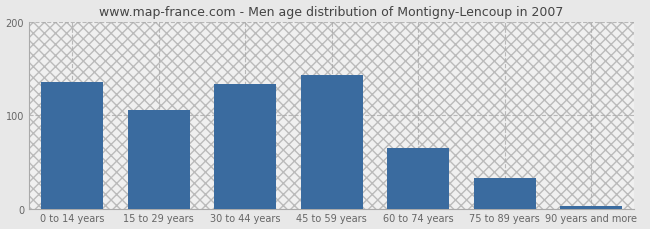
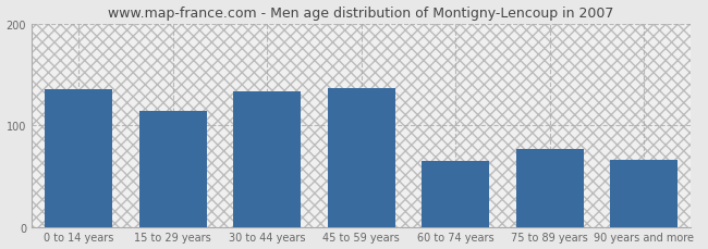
15 to 29 years: 105 -> 114
45 to 59 years: 143 -> 136
75 to 89 years: 33 -> 76
90 years and more: 3 -> 66
